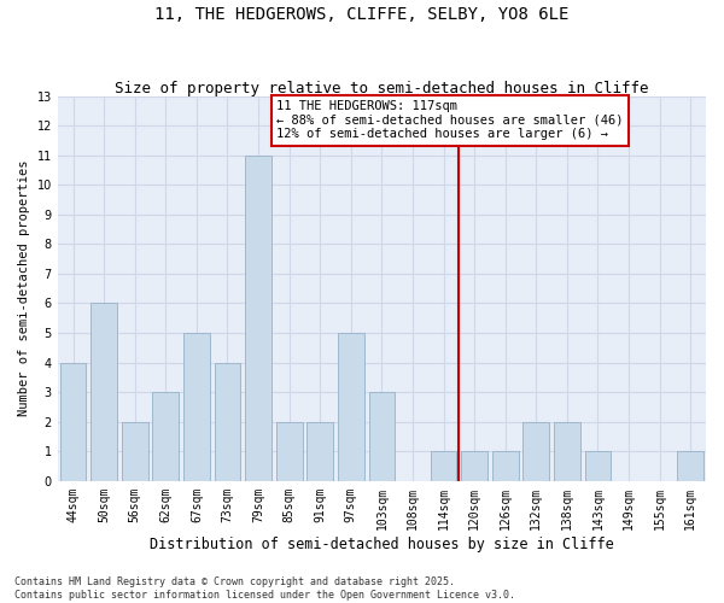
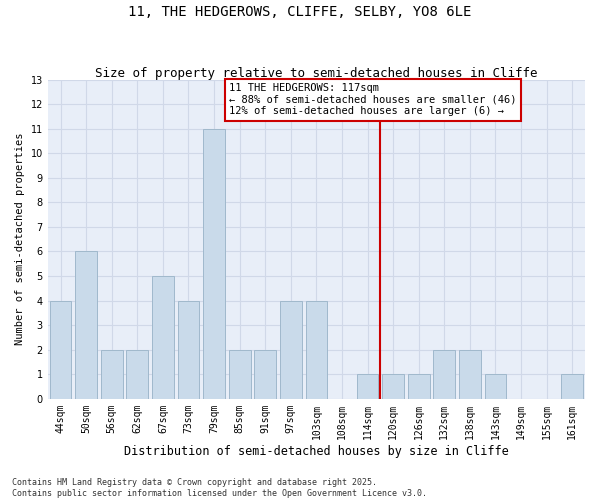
62sqm: 3 -> 2
97sqm: 5 -> 4
103sqm: 3 -> 4
